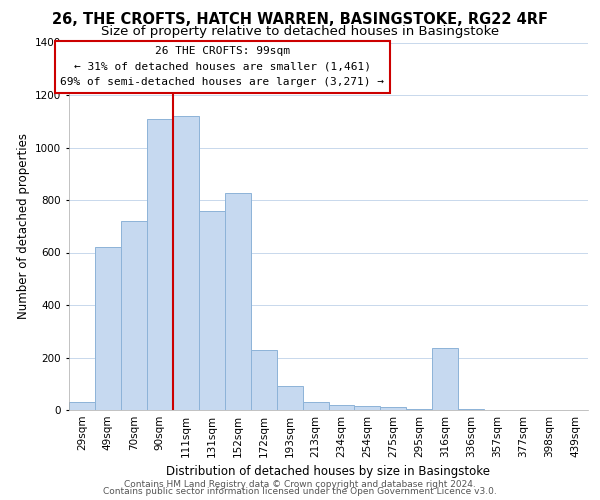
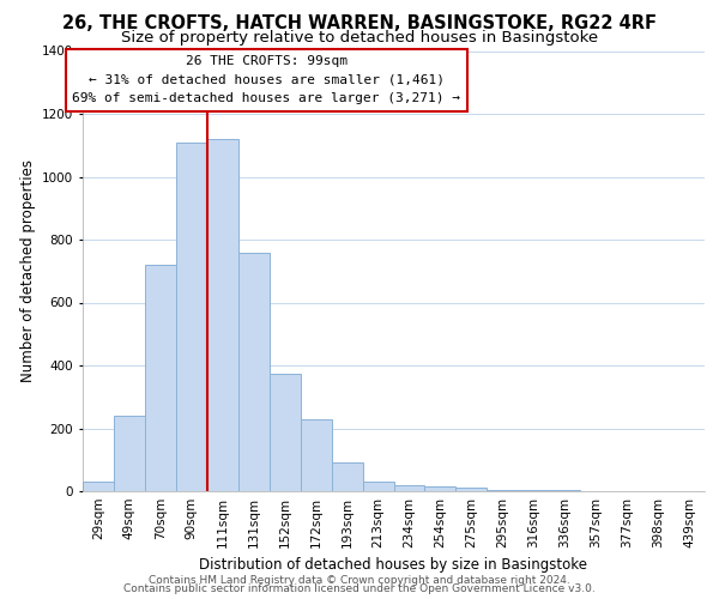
49sqm: 620 -> 240
152sqm: 825 -> 375
316sqm: 235 -> 2
